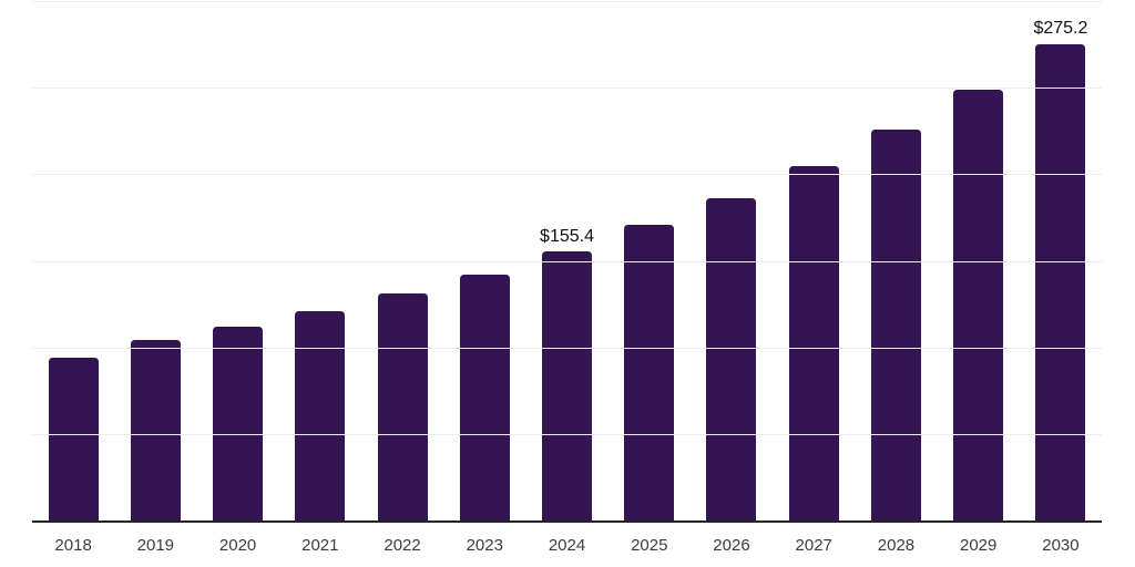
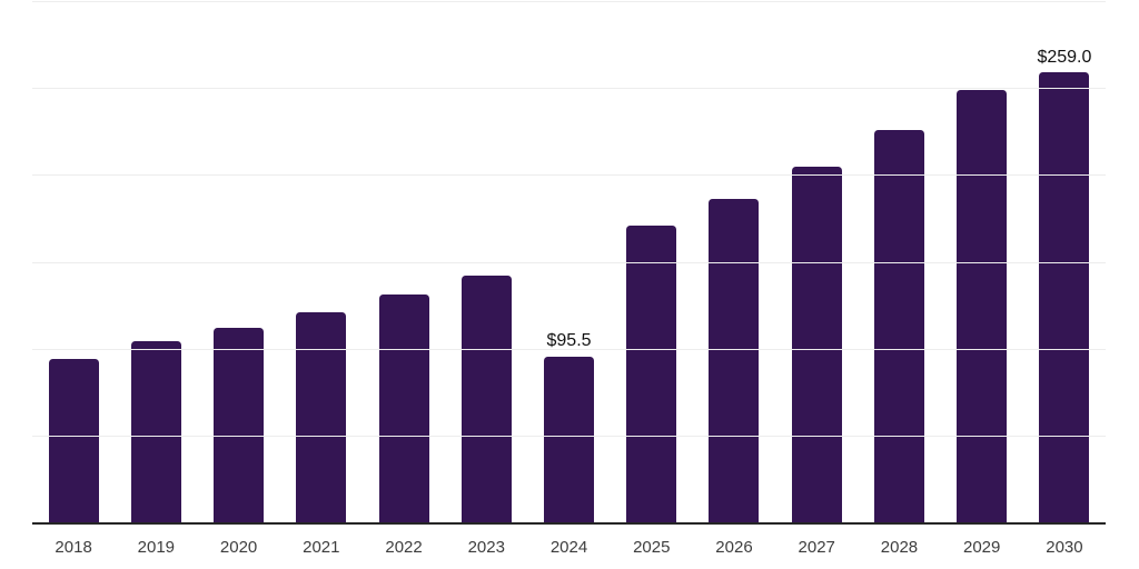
2024: $155.4 -> $95.5
2030: $275.2 -> $259.0
